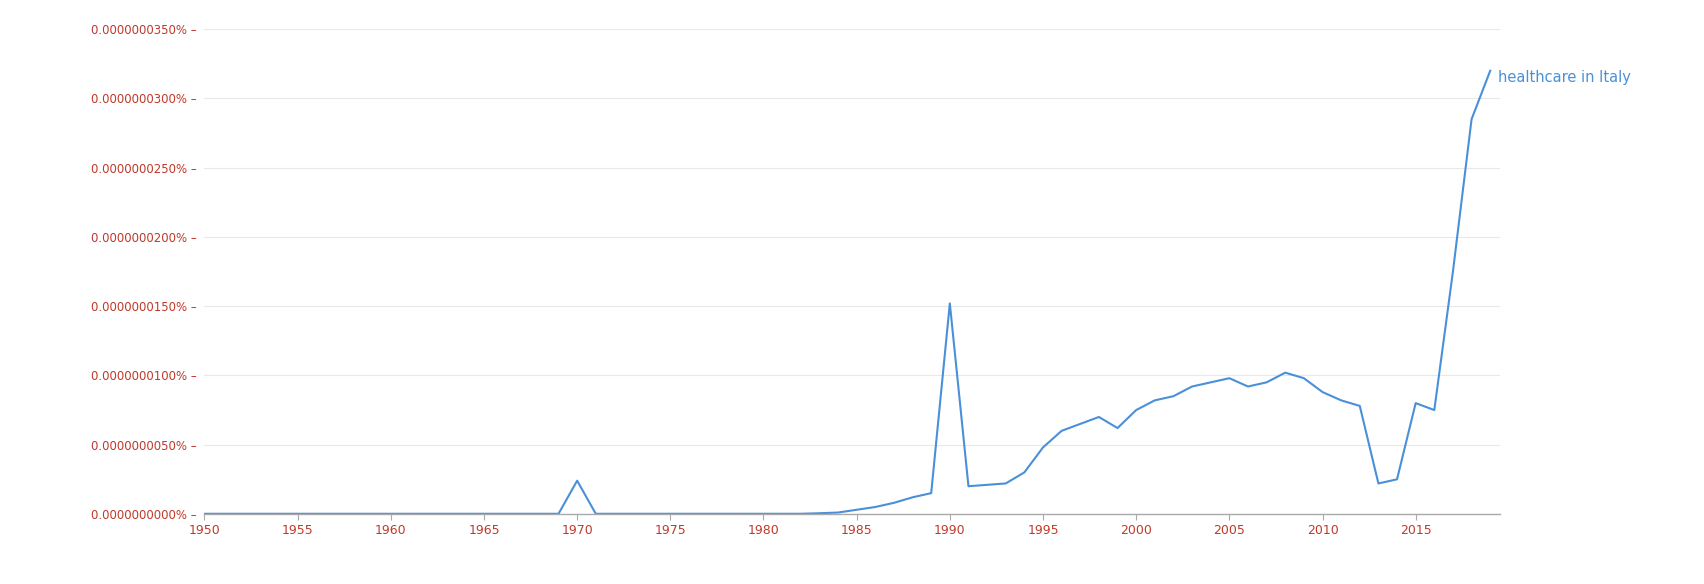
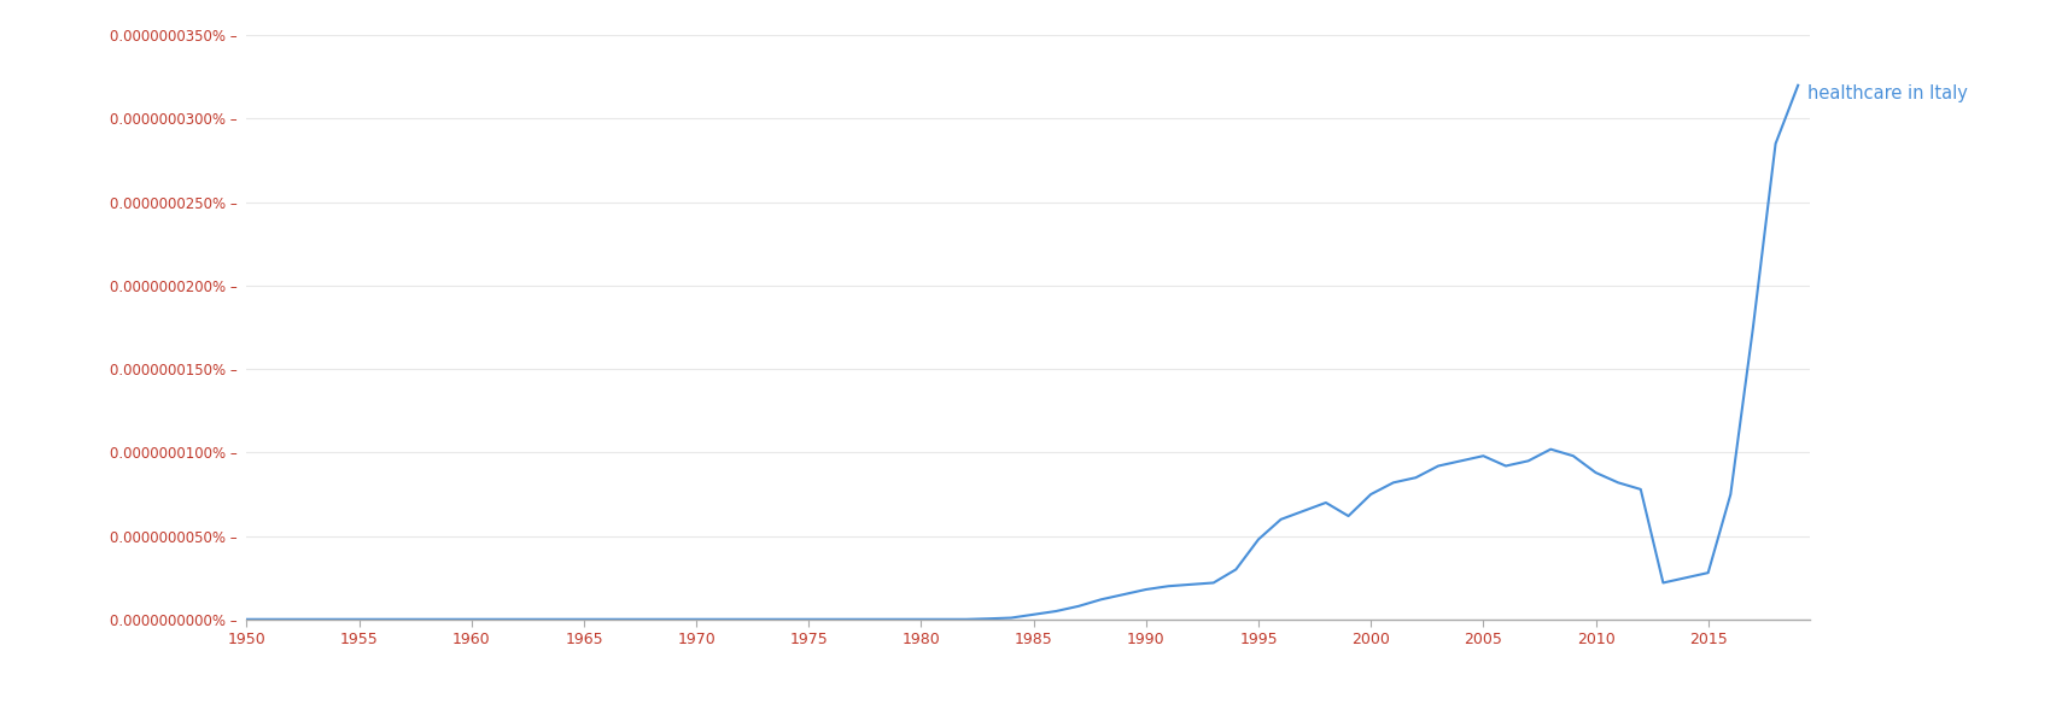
1970: 0.0000000024% – -> 0.0000000000% –
1990: 0.0000000152% – -> 0.0000000018% –
2015: 0.0000000080% – -> 0.0000000028% –
